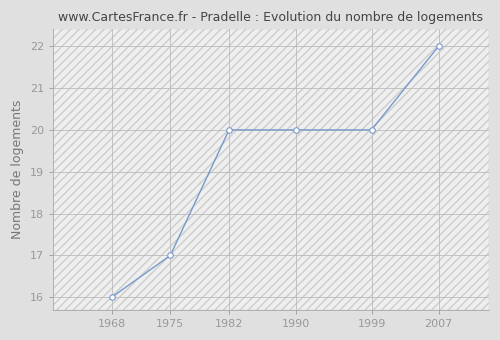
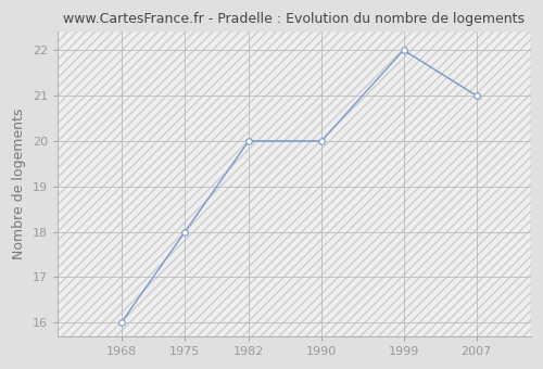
1975: 17 -> 18
1999: 20 -> 22
2007: 22 -> 21
